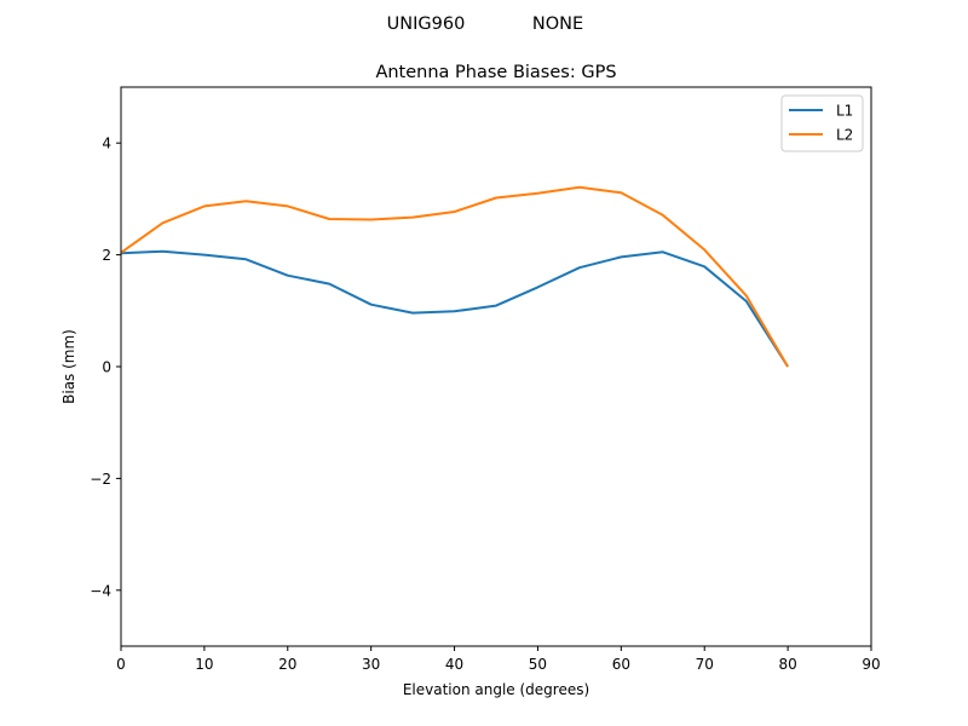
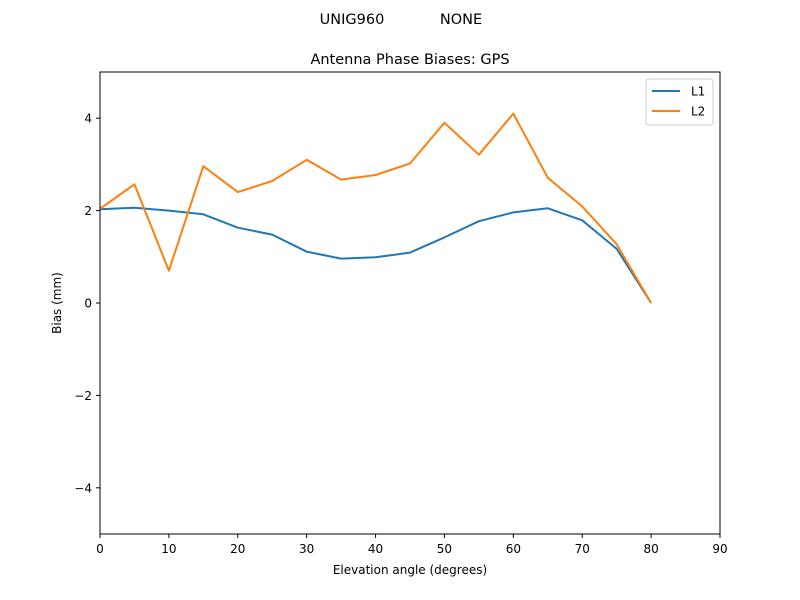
L2/10: 2.9 -> 0.7
L2/20: 2.9 -> 2.4
L2/30: 2.6 -> 3.1
L2/50: 3.1 -> 3.9
L2/60: 3.1 -> 4.1
